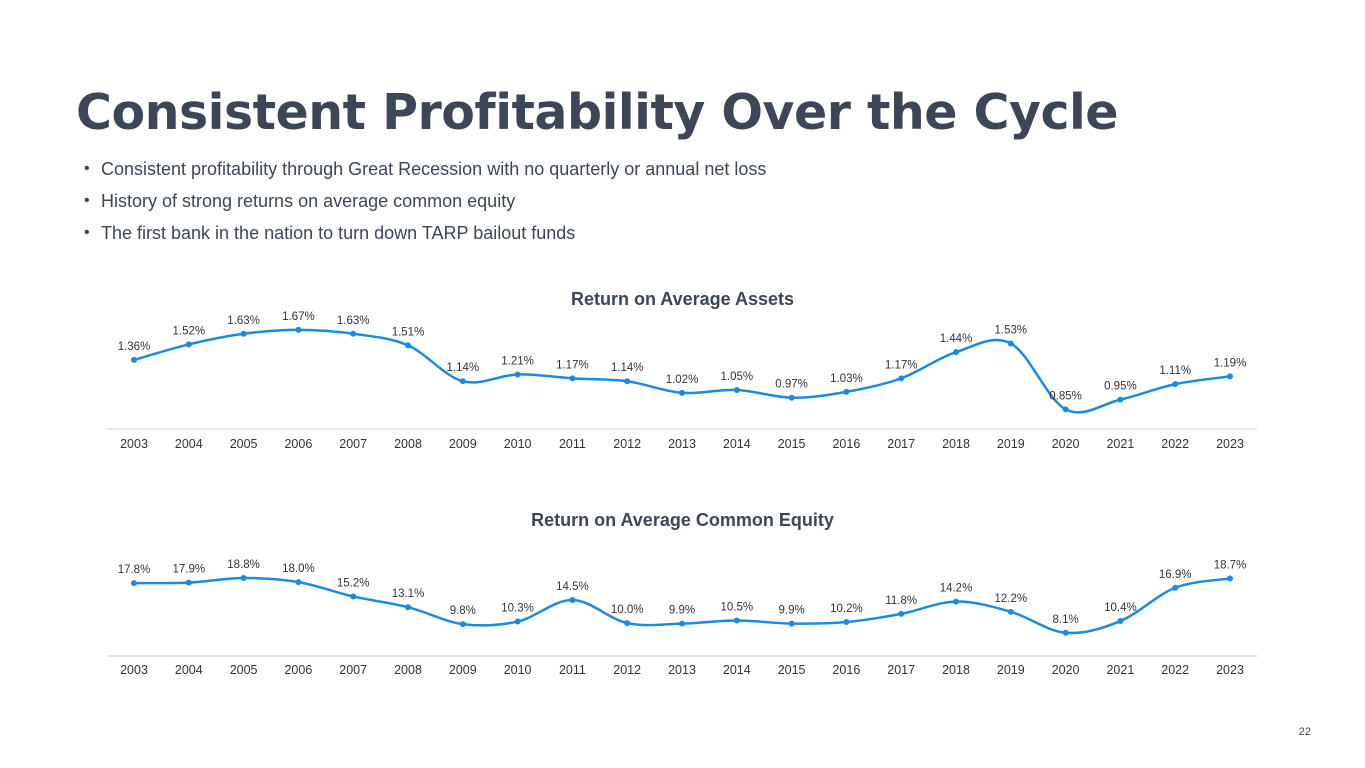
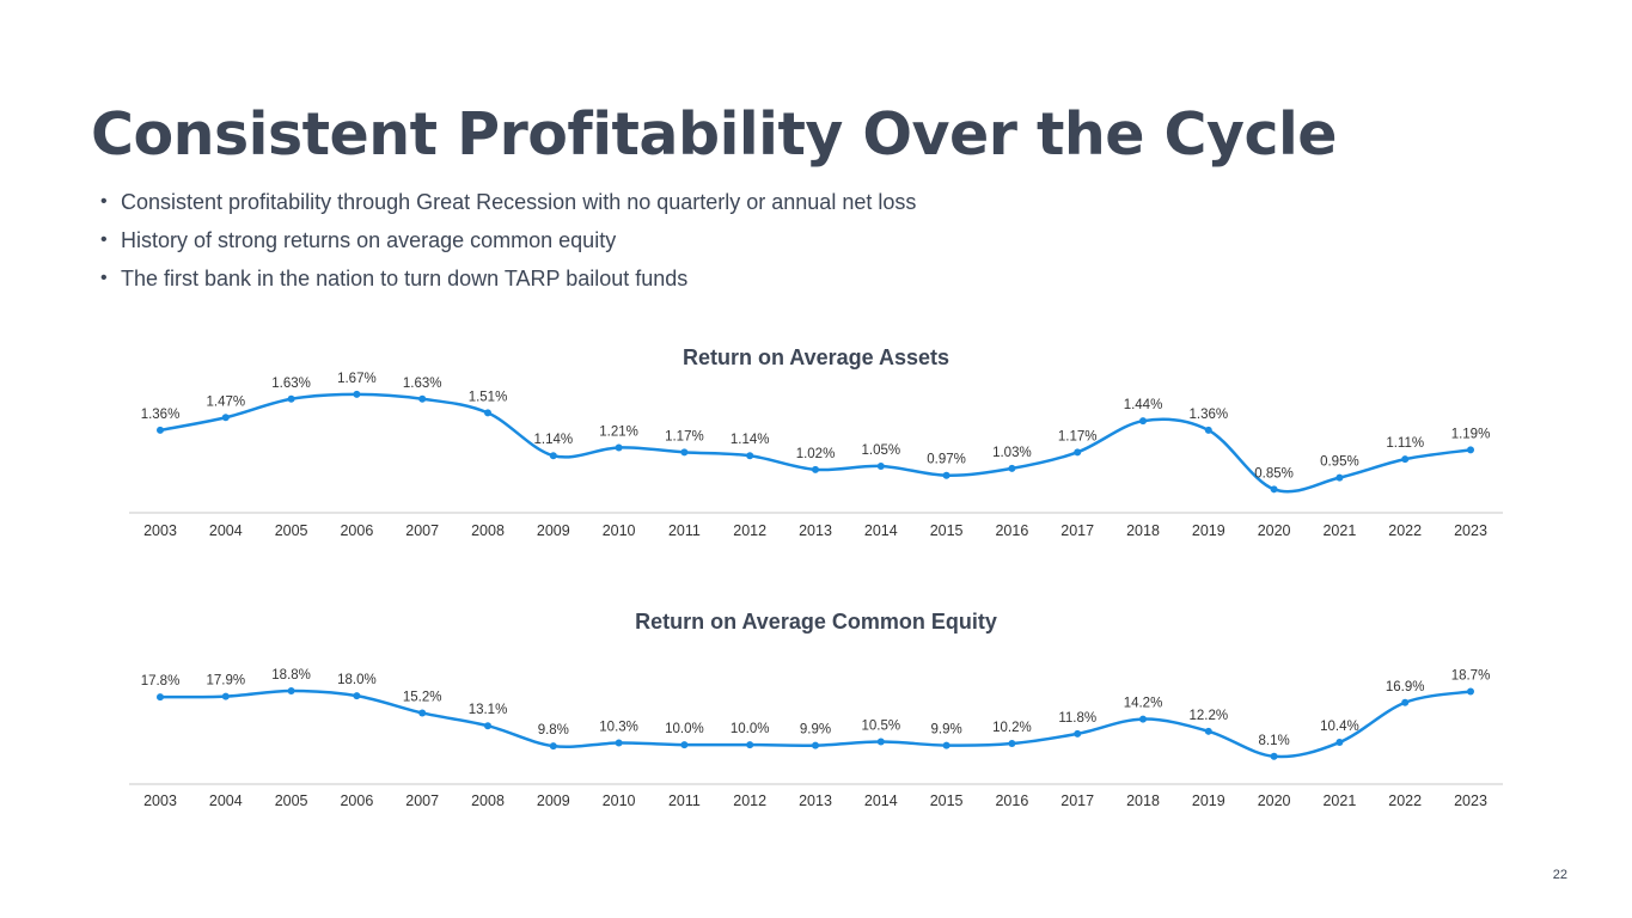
Return on Average Assets/2004: 1.52% -> 1.47%
Return on Average Assets/2019: 1.53% -> 1.36%
Return on Average Common Equity/2011: 14.5% -> 10.0%
